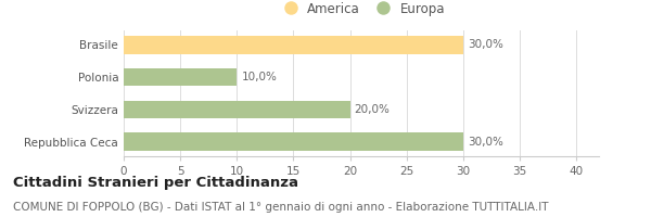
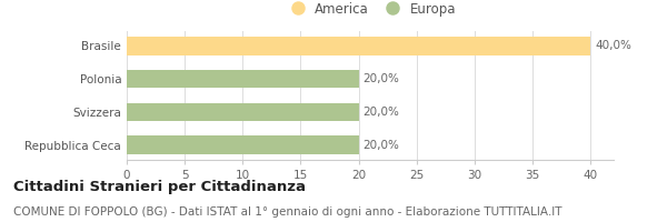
Brasile: 30,0% -> 40,0%
Polonia: 10,0% -> 20,0%
Repubblica Ceca: 30,0% -> 20,0%
